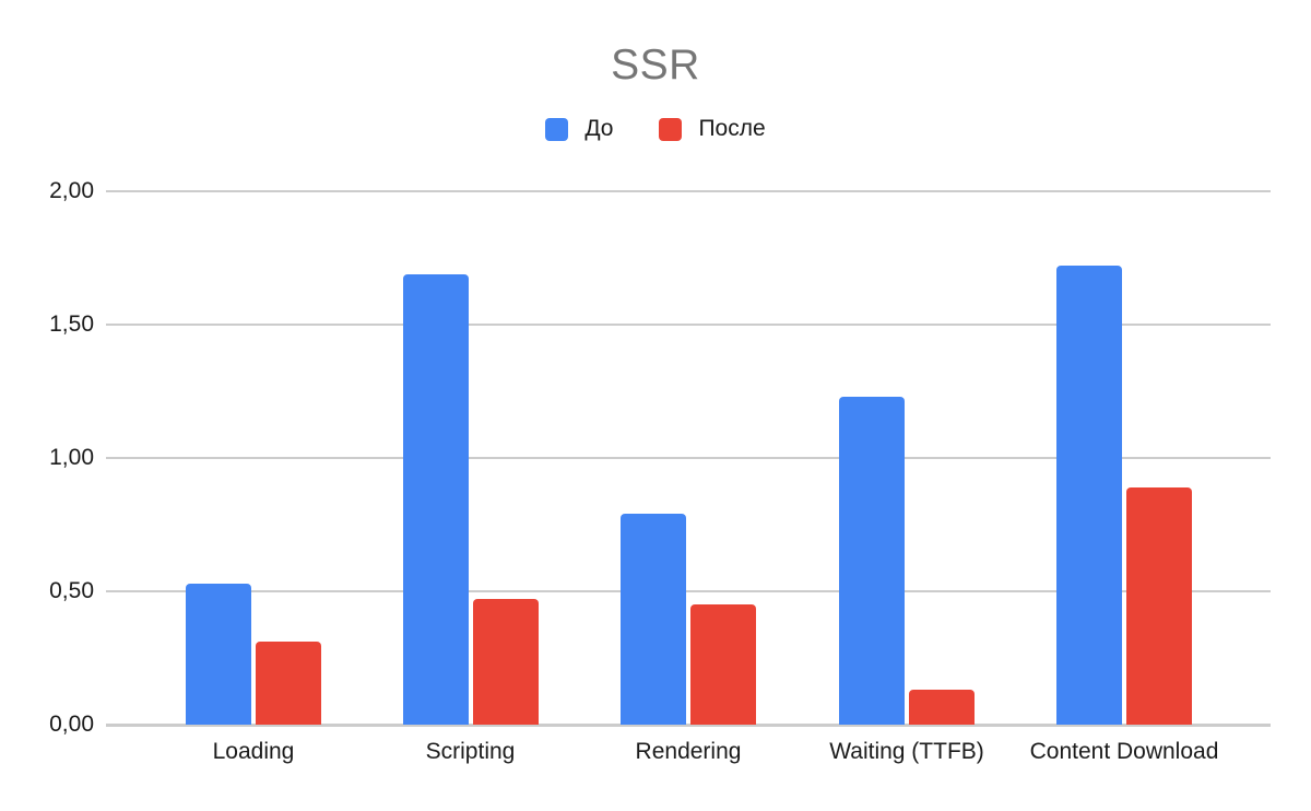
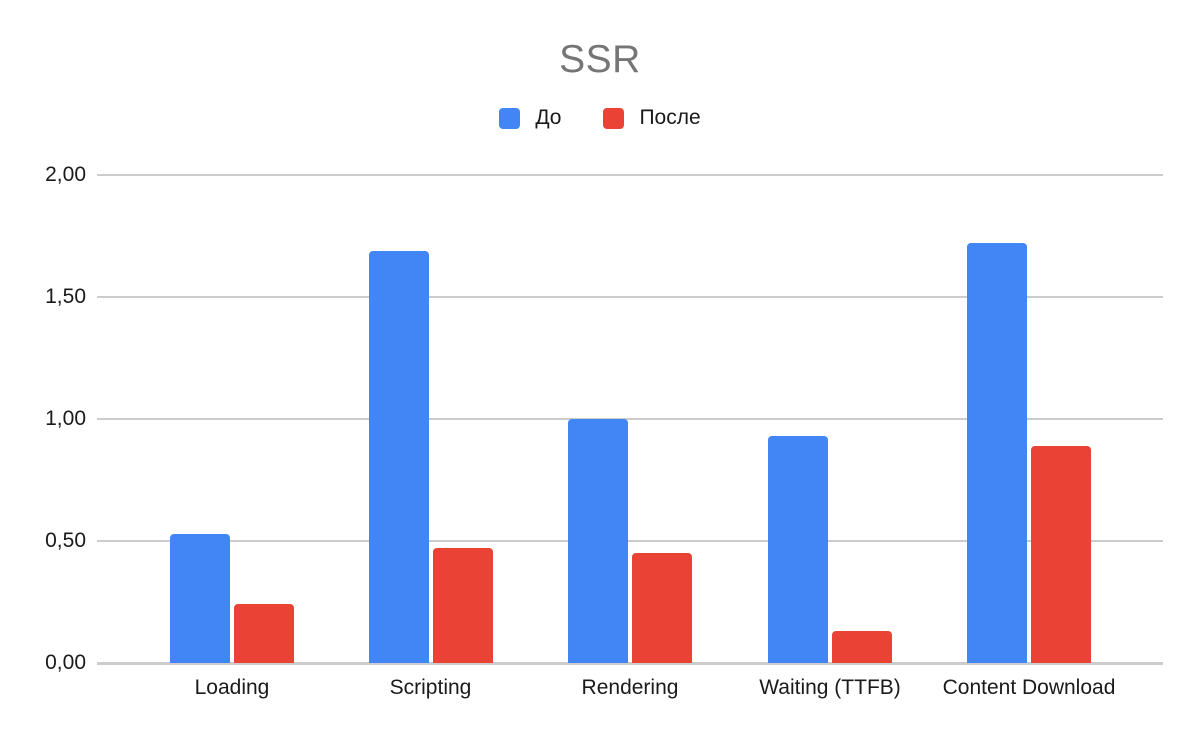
После/Loading: 0,31 -> 0,24
До/Rendering: 0,79 -> 1,00
До/Waiting (TTFB): 1,23 -> 0,93
